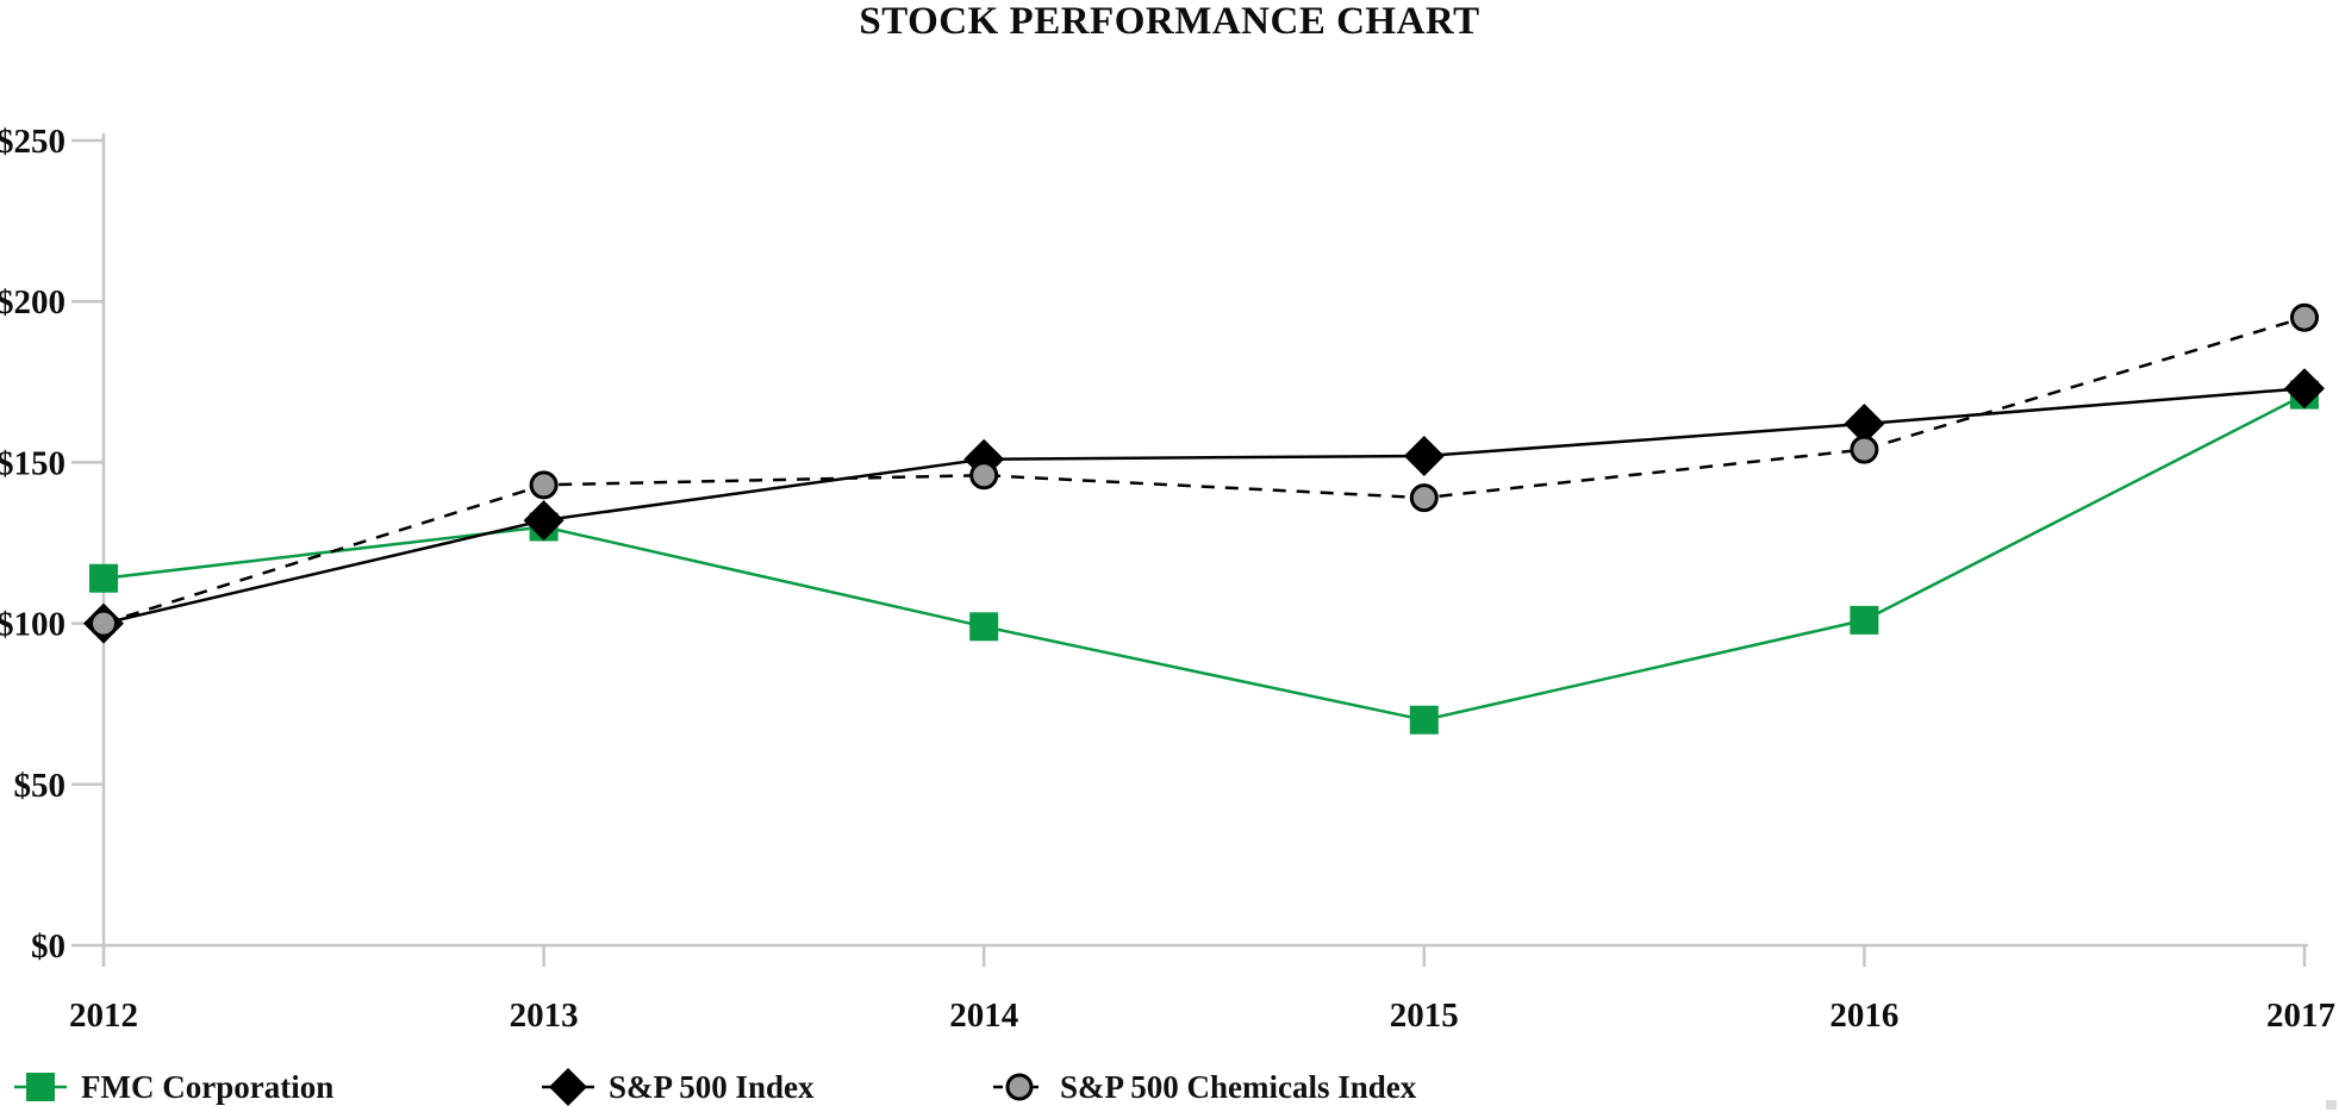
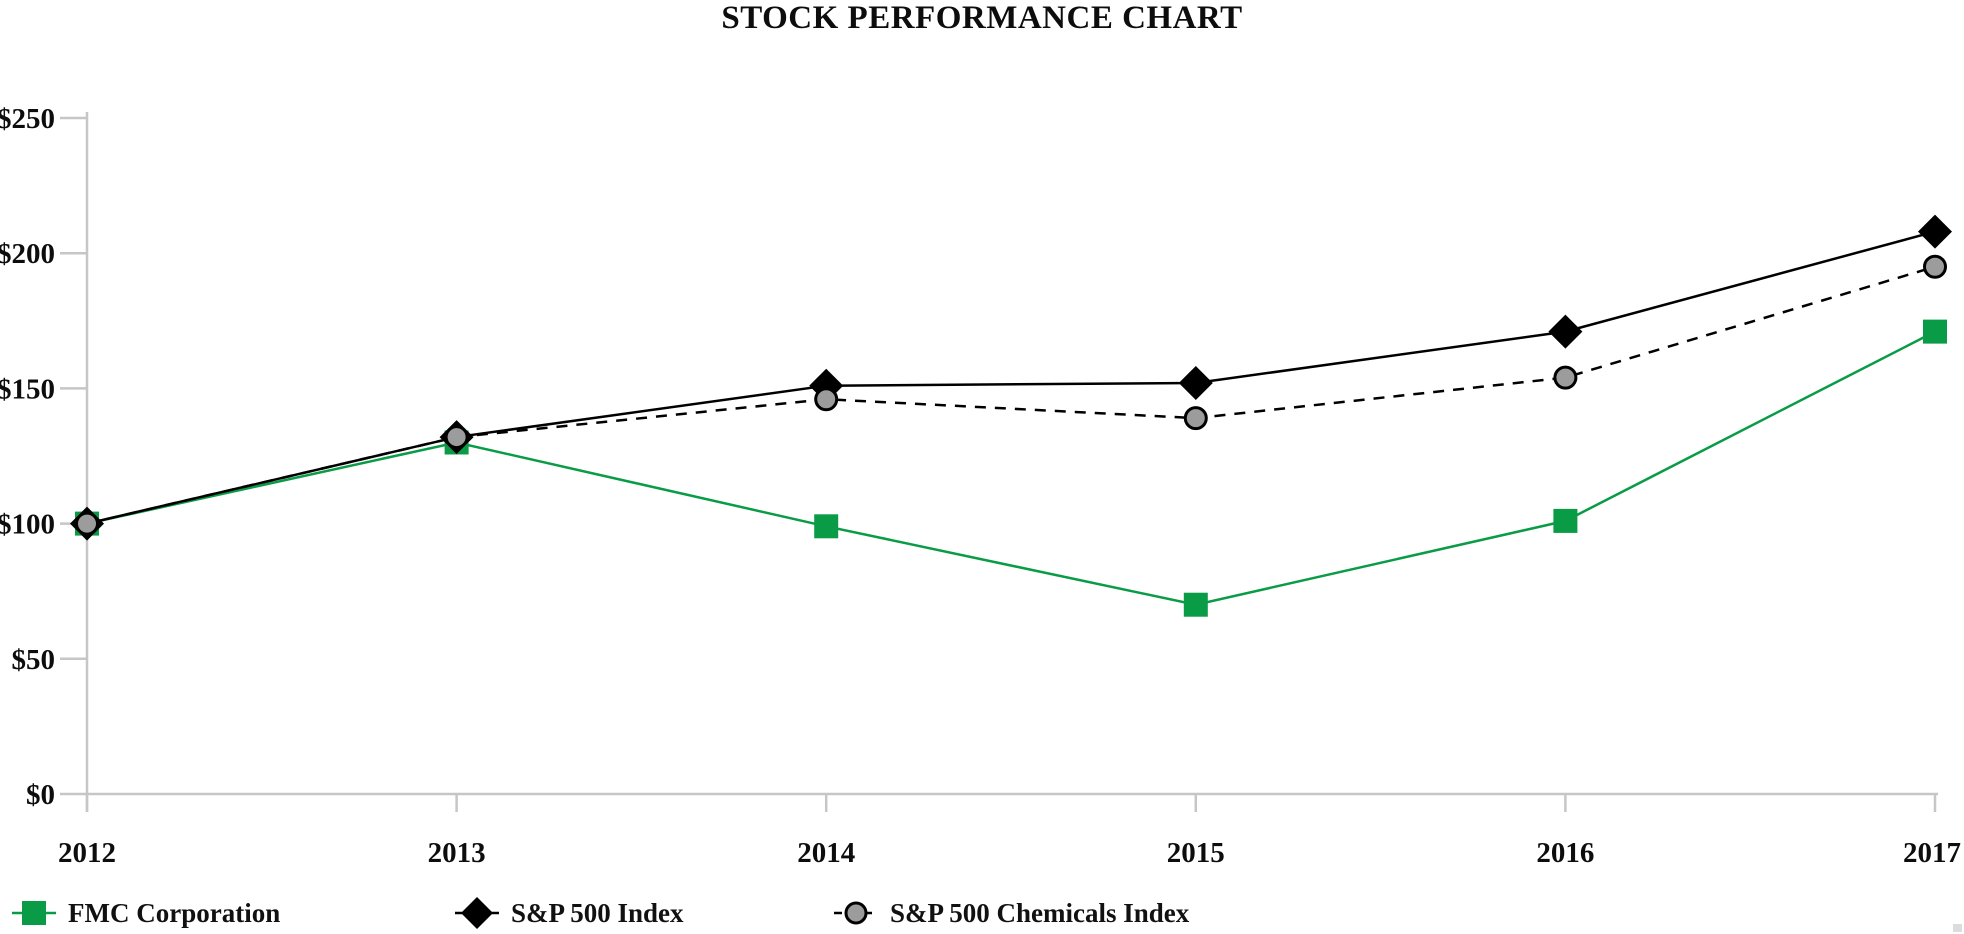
FMC Corporation/2012: $114 -> $100
S&P 500 Chemicals Index/2013: $143 -> $132
S&P 500 Index/2016: $162 -> $171
S&P 500 Index/2017: $173 -> $208
